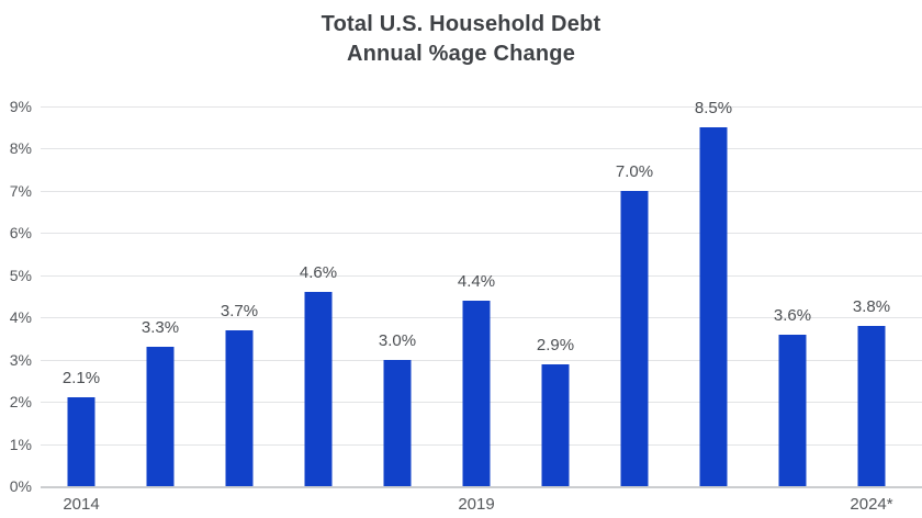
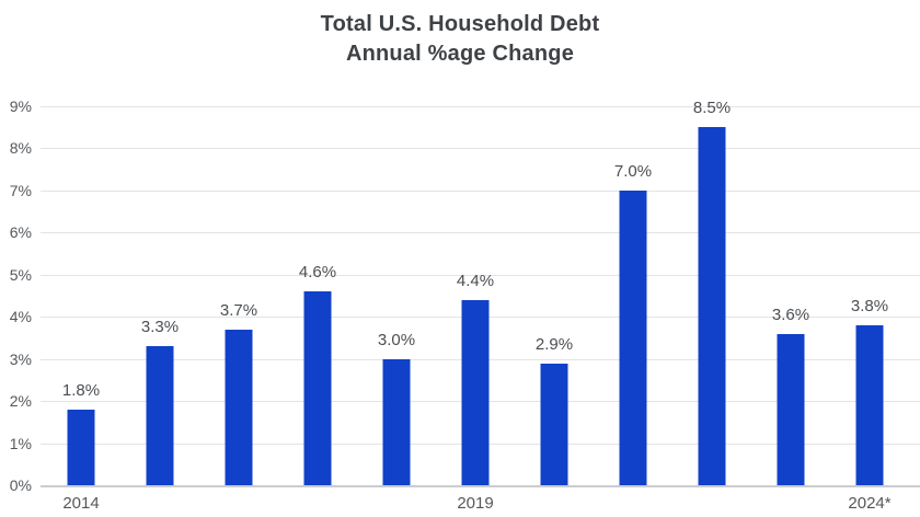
2014: 2.1% -> 1.8%
